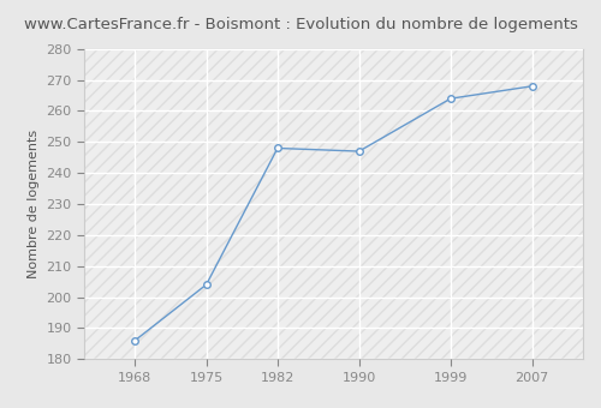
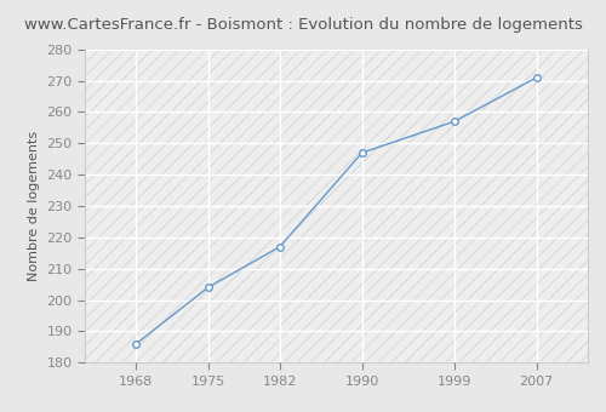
1982: 248 -> 217
1999: 264 -> 257
2007: 268 -> 271
